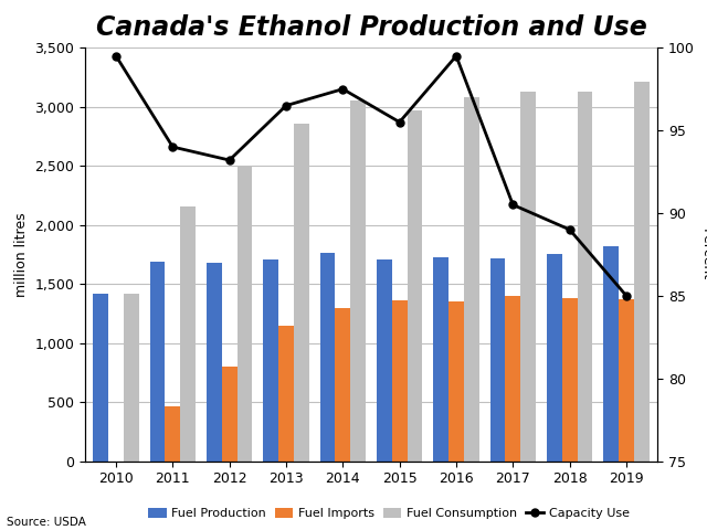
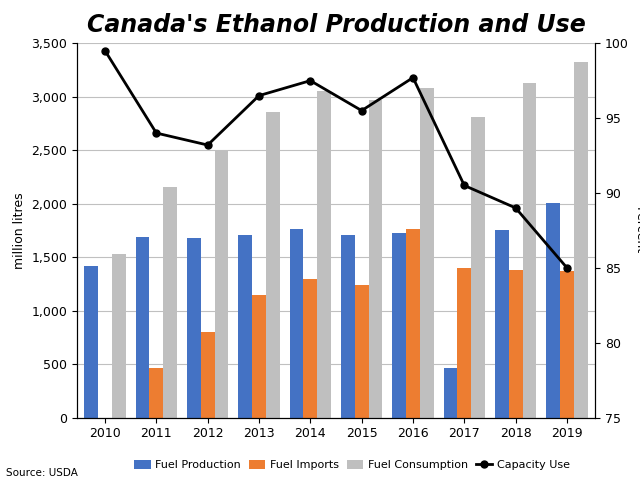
Fuel Consumption/2010: 1,420 -> 1,530
Fuel Imports/2015: 1,360 -> 1,240
Fuel Imports/2016: 1,350 -> 1,760
Capacity Use/2016: 99.5 -> 97.7
Fuel Production/2017: 1,720 -> 460
Fuel Consumption/2017: 3,130 -> 2,810
Fuel Production/2019: 1,820 -> 2,010
Fuel Consumption/2019: 3,210 -> 3,320
